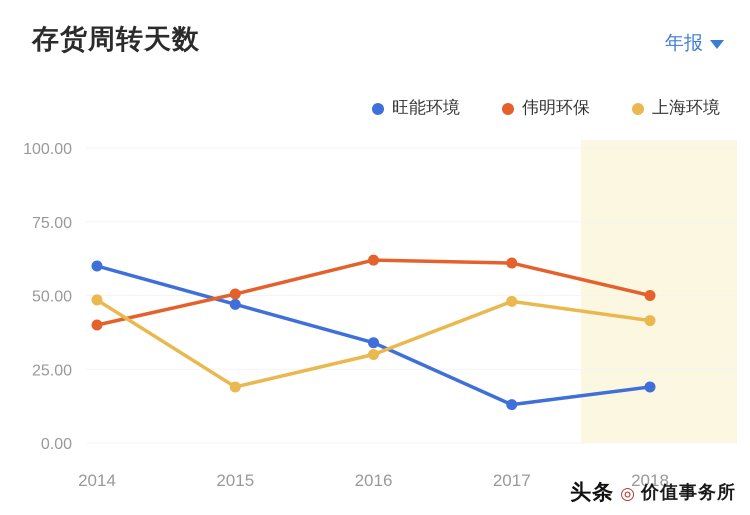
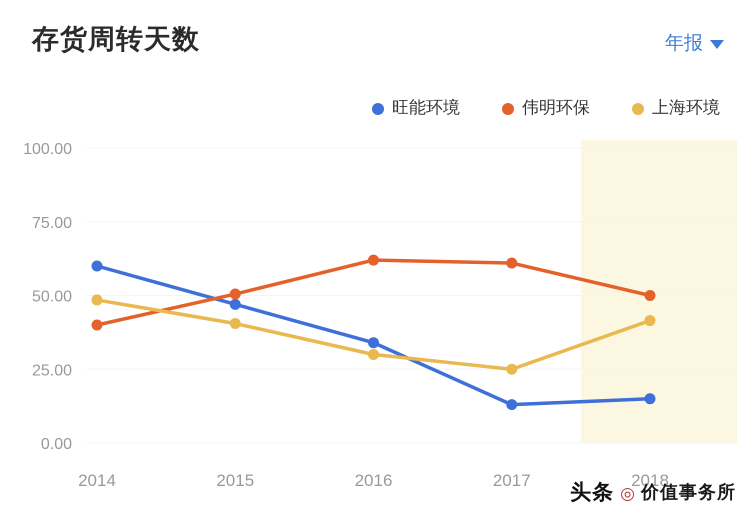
上海环境/2015: 19 -> 40
上海环境/2017: 48 -> 25
旺能环境/2018: 19 -> 15
